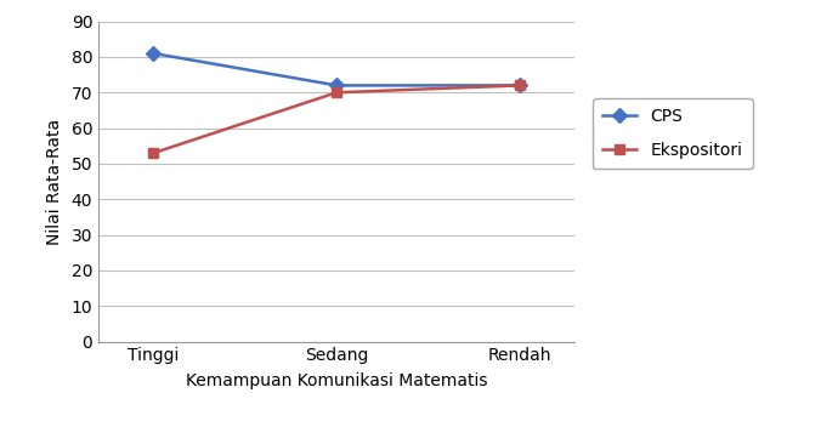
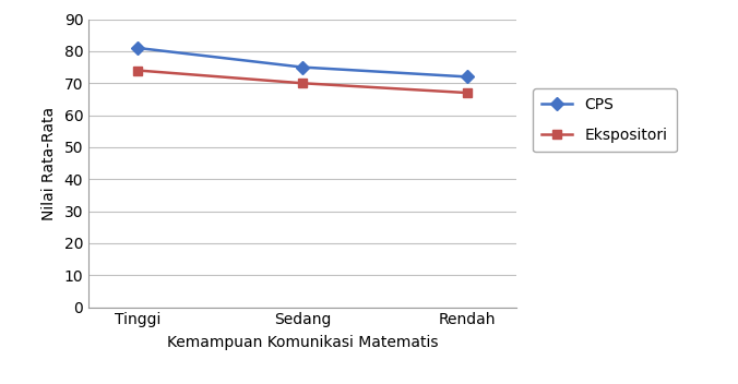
Ekspositori/Tinggi: 53 -> 74
CPS/Sedang: 72 -> 75
Ekspositori/Rendah: 72 -> 67
